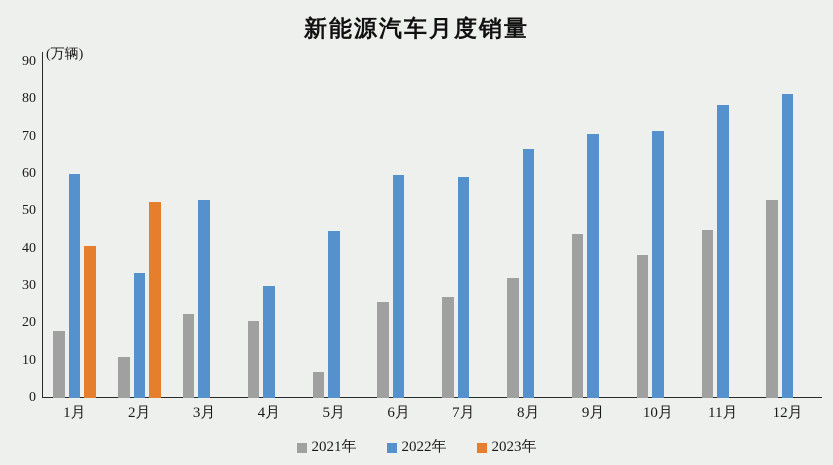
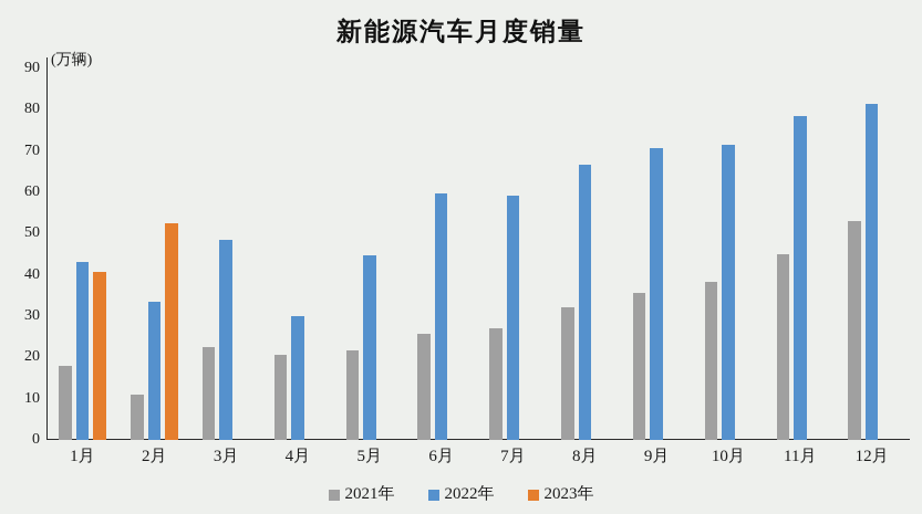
2022年/1月: 60 -> 43
2022年/3月: 53 -> 48
2021年/5月: 7 -> 22
2021年/9月: 44 -> 36
